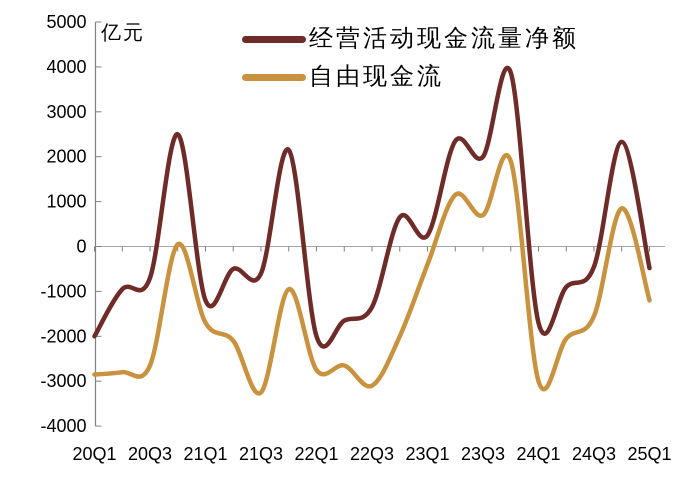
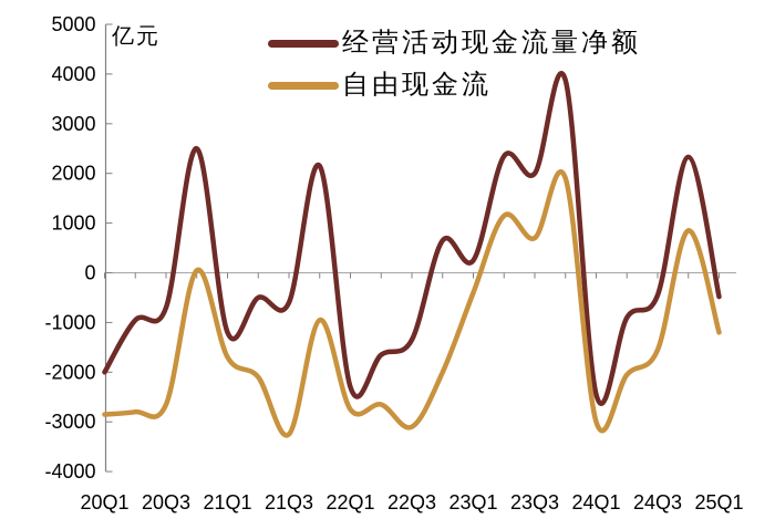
经营活动现金流量净额/22Q1: -2000 -> -2300
经营活动现金流量净额/24Q1: -1700 -> -2400
